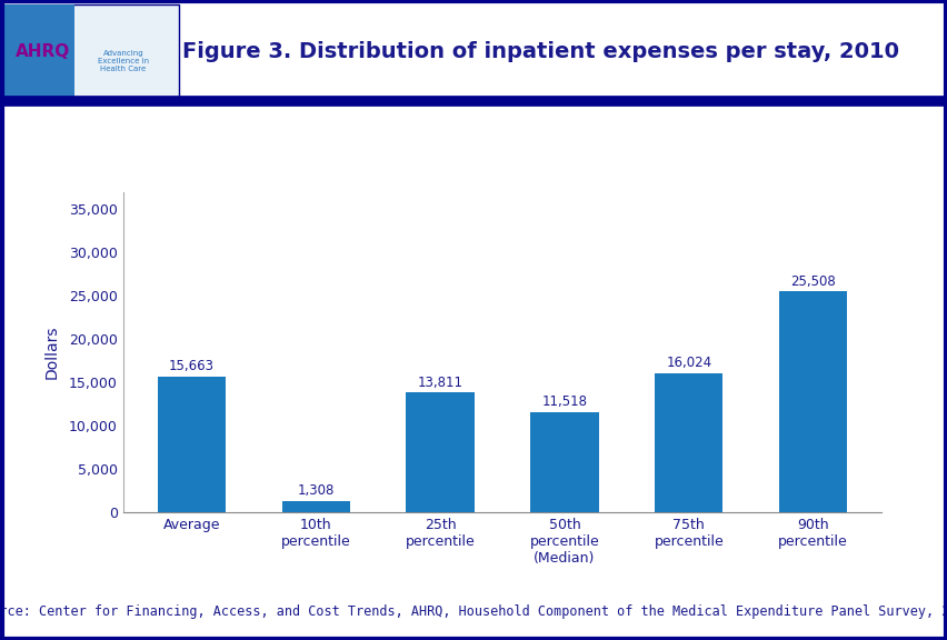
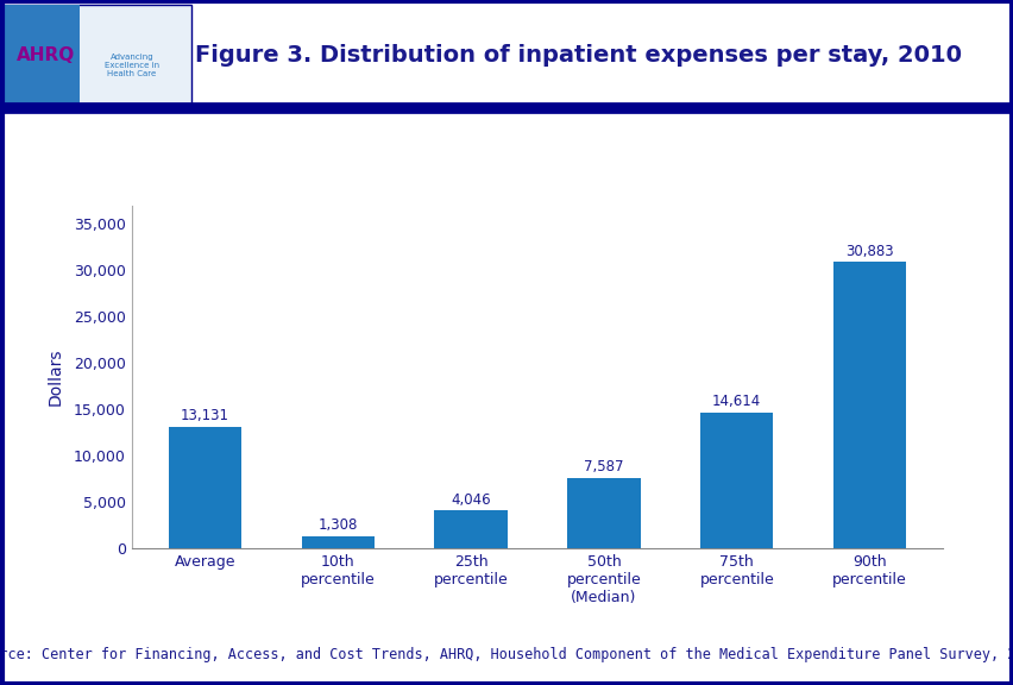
Average: 15,663 -> 13,131
25th percentile: 13,811 -> 4,046
50th percentile (Median): 11,518 -> 7,587
75th percentile: 16,024 -> 14,614
90th percentile: 25,508 -> 30,883
